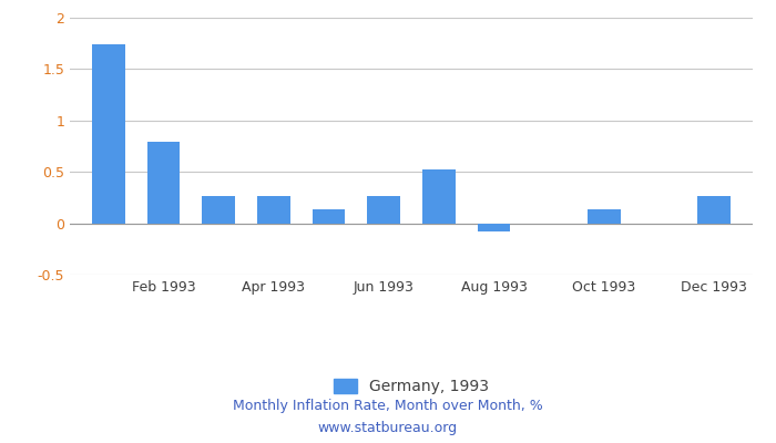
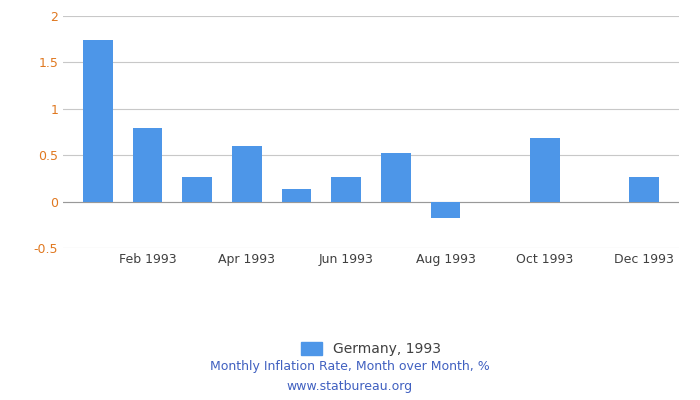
Apr 1993: 0.27 -> 0.60
Aug 1993: -0.08 -> -0.18
Oct 1993: 0.14 -> 0.68
